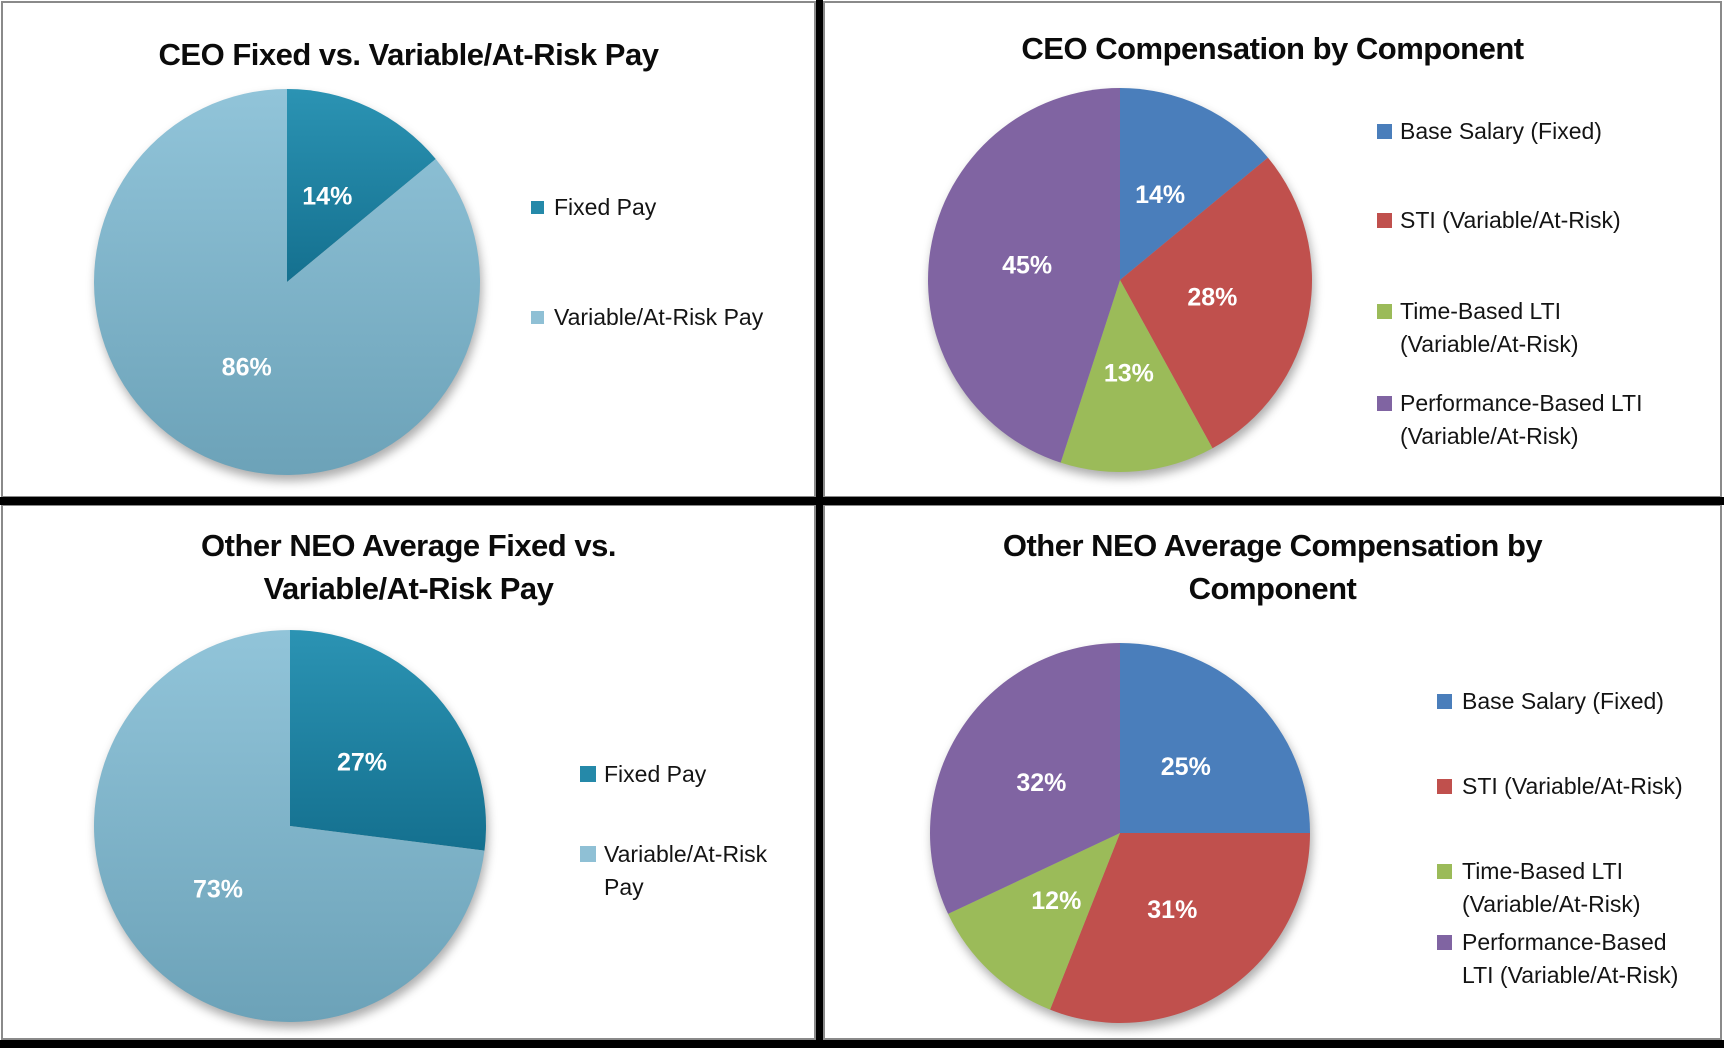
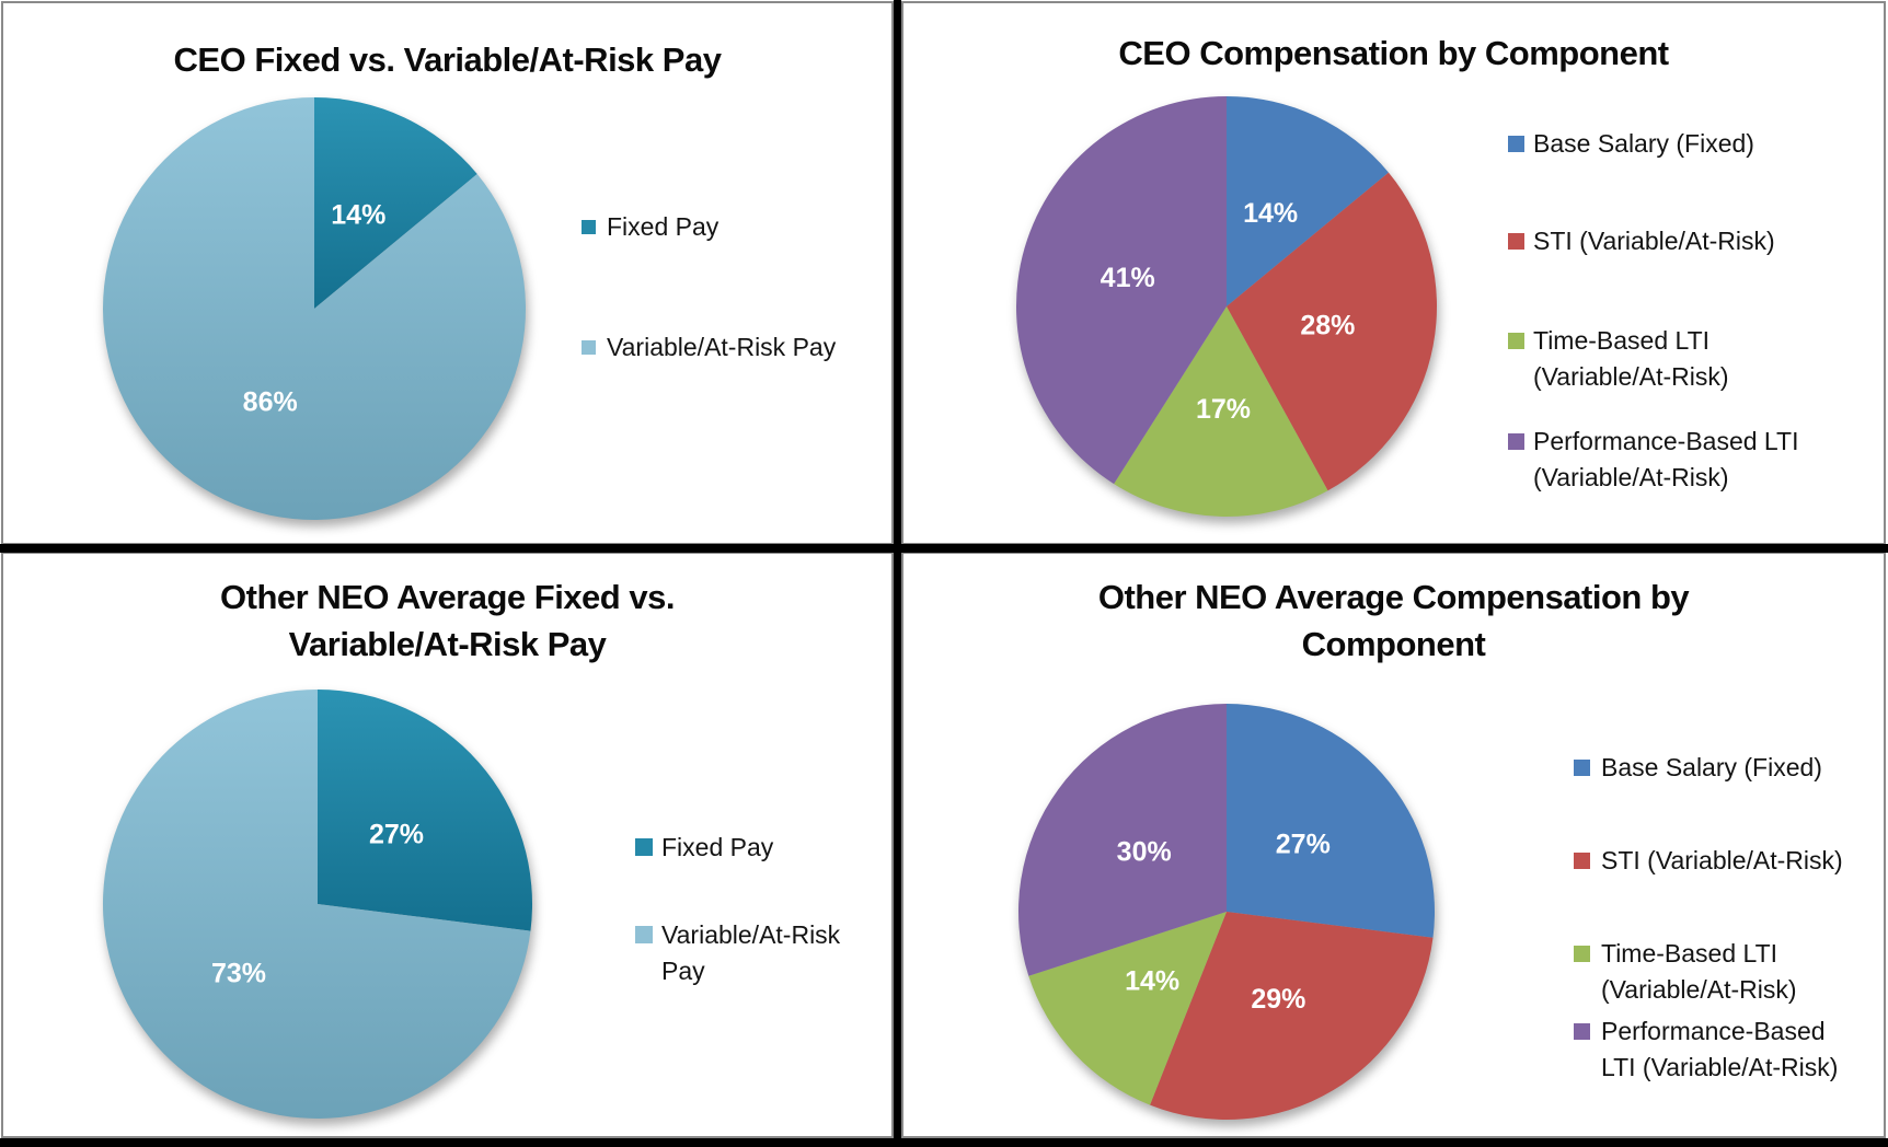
CEO Compensation by Component/Time-Based LTI (Variable/At-Risk): 13% -> 17%
CEO Compensation by Component/Performance-Based LTI (Variable/At-Risk): 45% -> 41%
Other NEO Average Compensation by Component/Base Salary (Fixed): 25% -> 27%
Other NEO Average Compensation by Component/STI (Variable/At-Risk): 31% -> 29%
Other NEO Average Compensation by Component/Time-Based LTI (Variable/At-Risk): 12% -> 14%
Other NEO Average Compensation by Component/Performance-Based LTI (Variable/At-Risk): 32% -> 30%
